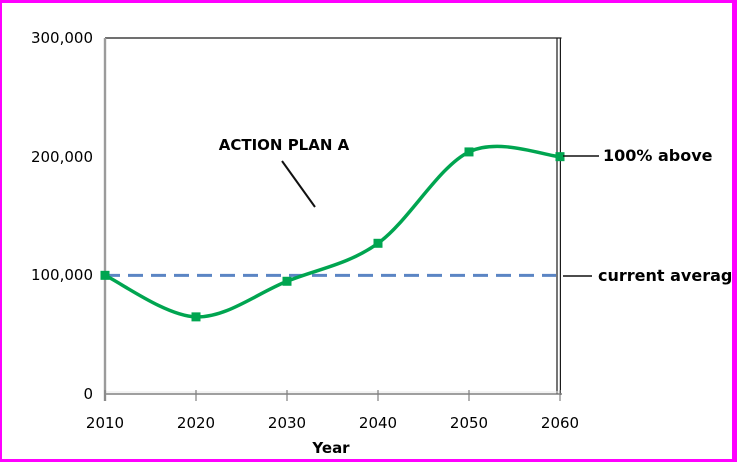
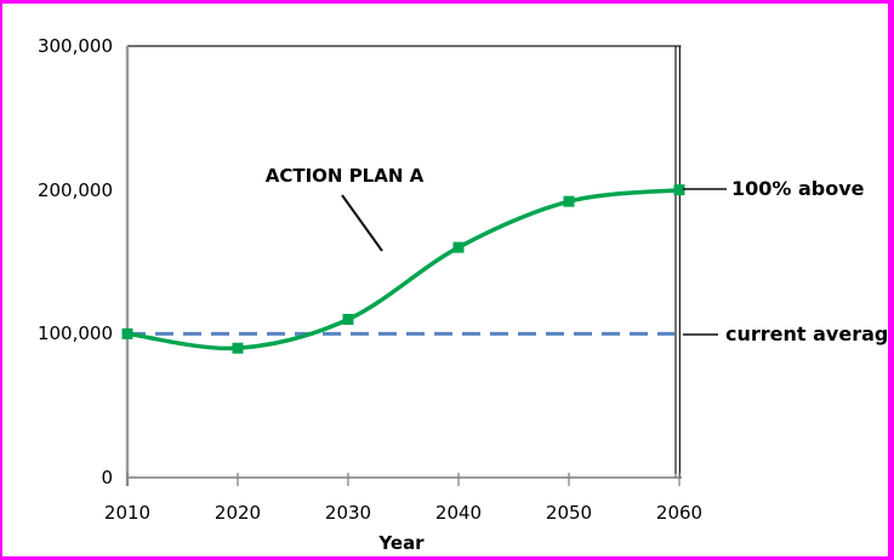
2020: 65000 -> 90000
2030: 95000 -> 110000
2040: 127000 -> 160000
2050: 204000 -> 192000
